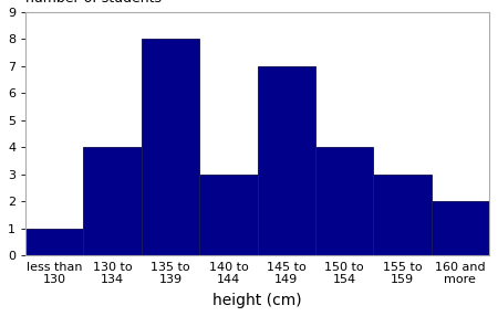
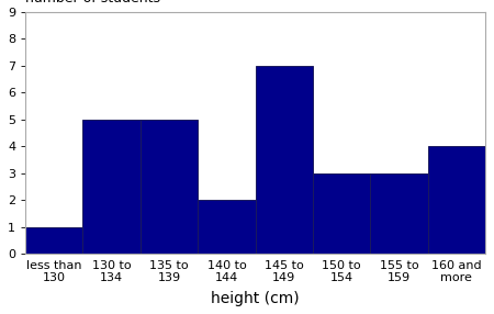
130 to 134: 4 -> 5
135 to 139: 8 -> 5
140 to 144: 3 -> 2
150 to 154: 4 -> 3
160 and more: 2 -> 4
